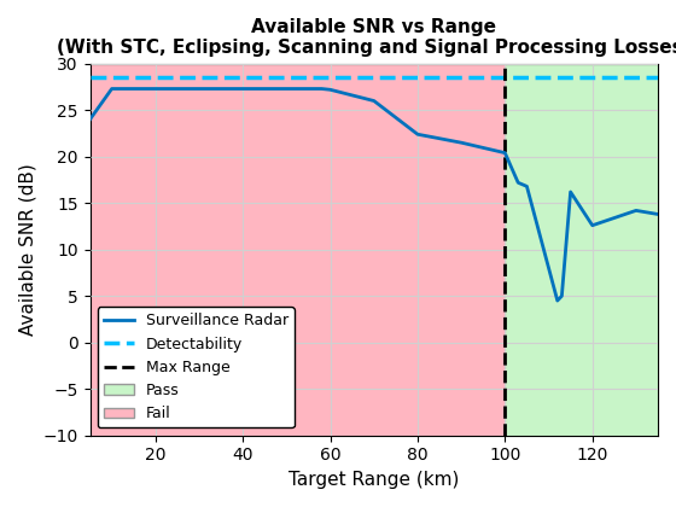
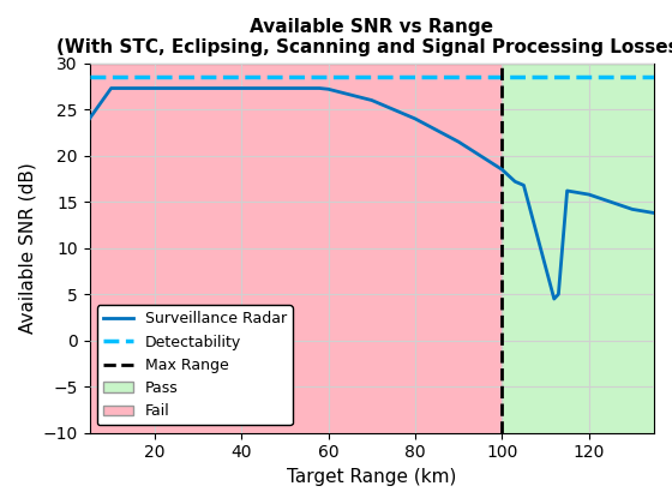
80: 22.4 -> 24.0
100: 20.4 -> 18.5
120: 12.6 -> 15.8
